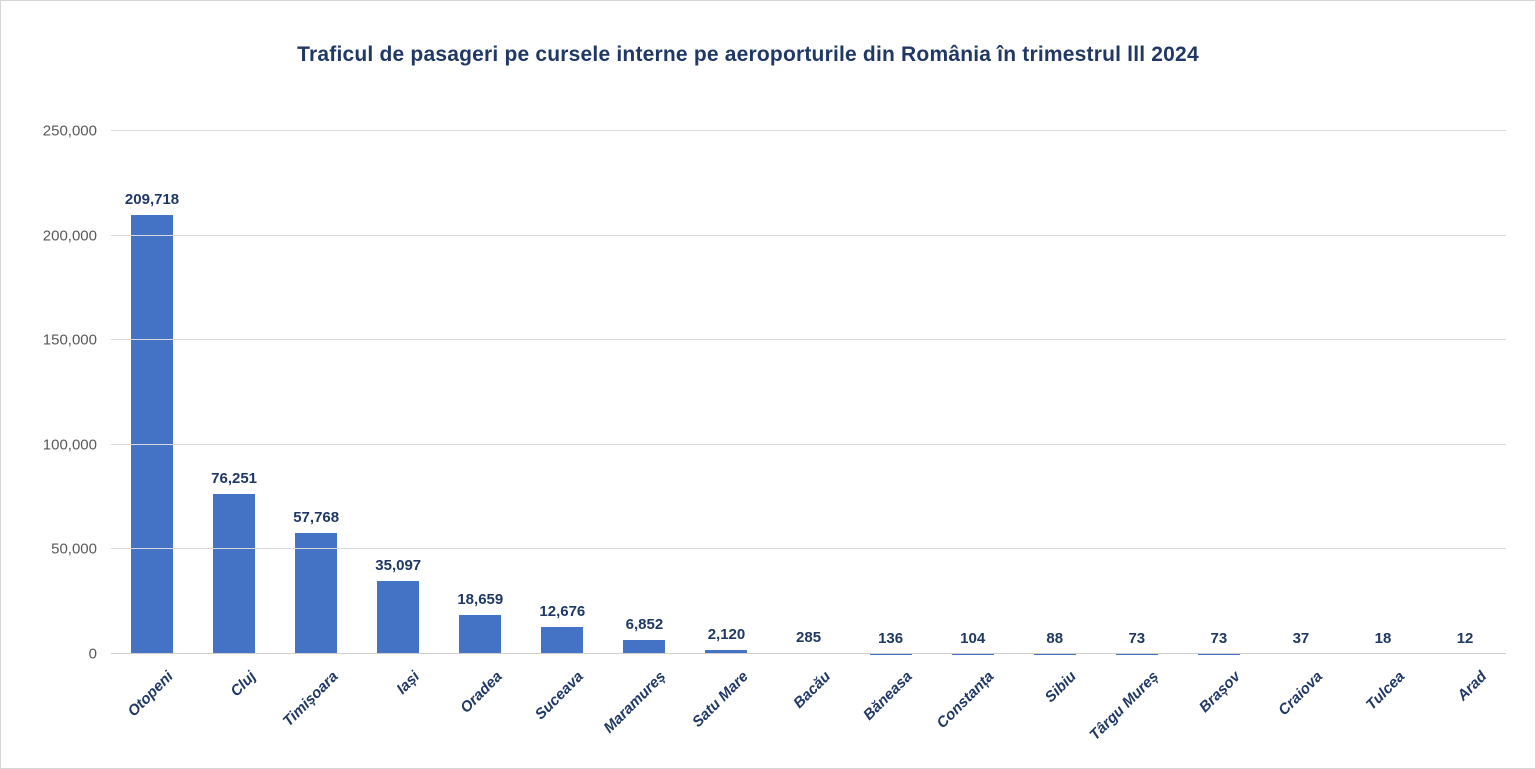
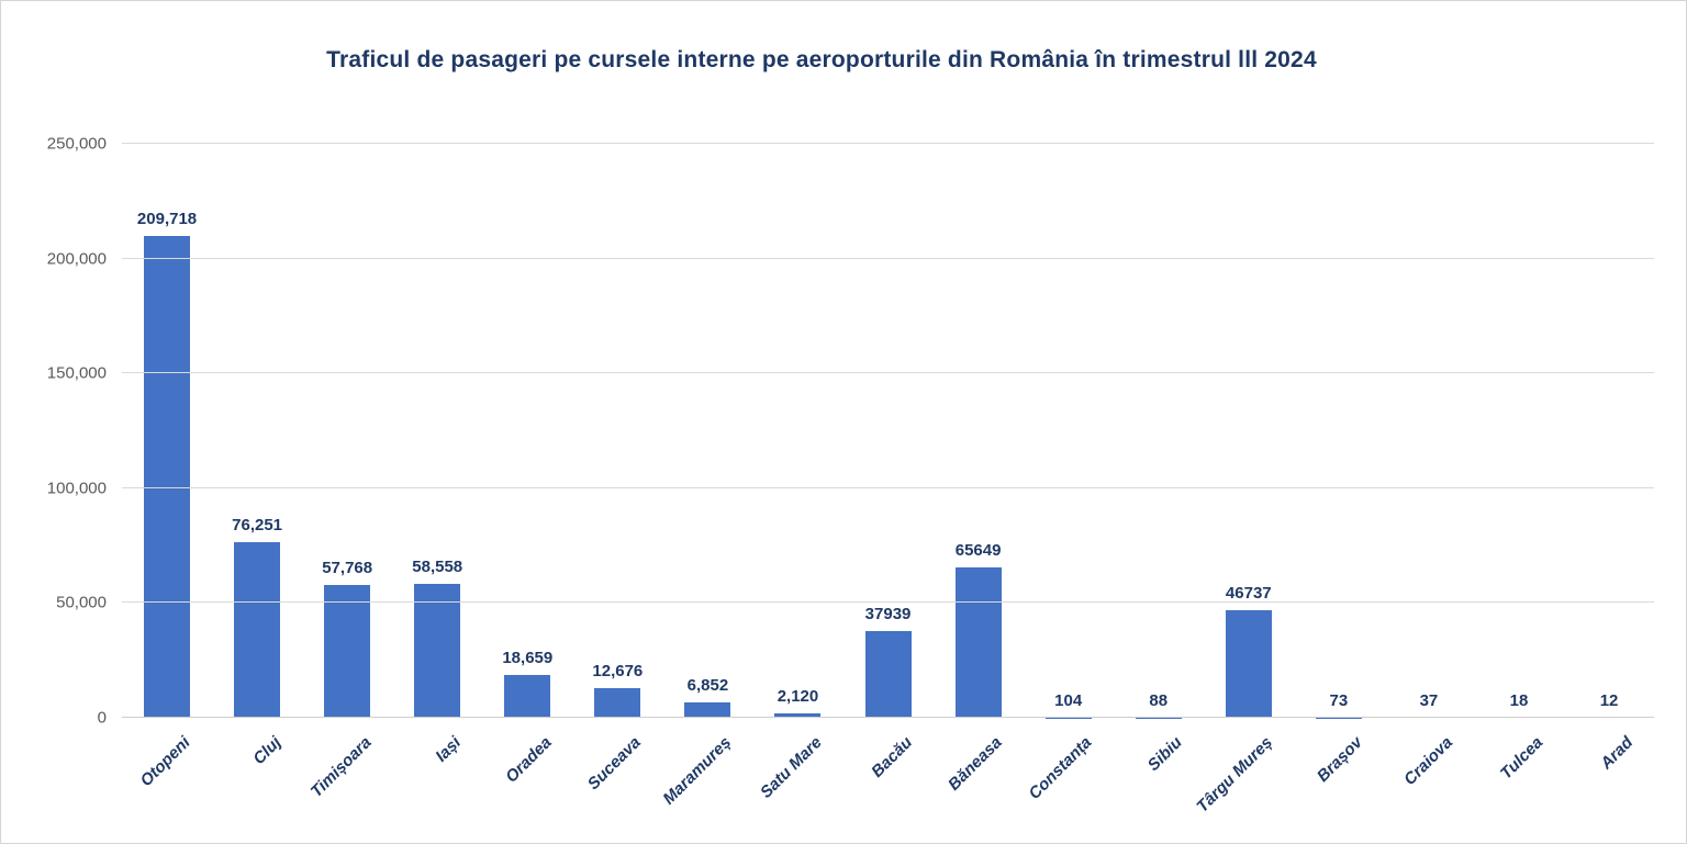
Iași: 35,097 -> 58,558
Bacău: 285 -> 37939
Băneasa: 136 -> 65649
Târgu Mureș: 73 -> 46737
